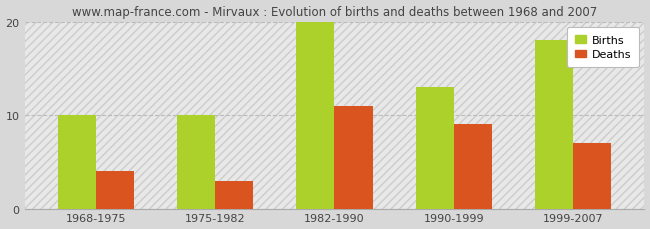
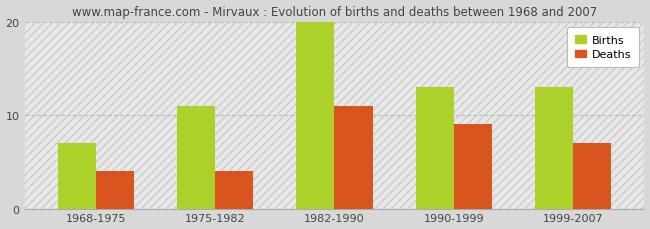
Births/1968-1975: 10 -> 7
Births/1975-1982: 10 -> 11
Deaths/1975-1982: 3 -> 4
Births/1999-2007: 18 -> 13
